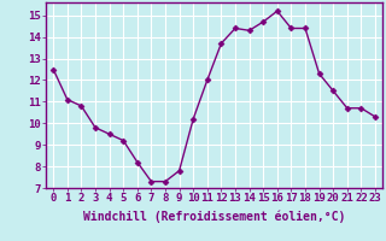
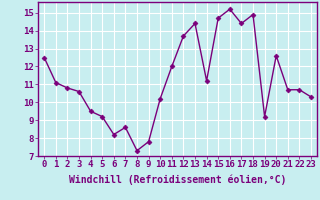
3: 9.8 -> 10.6
7: 7.3 -> 8.6
14: 14.3 -> 11.2
18: 14.4 -> 14.9
19: 12.3 -> 9.2
20: 11.5 -> 12.6
